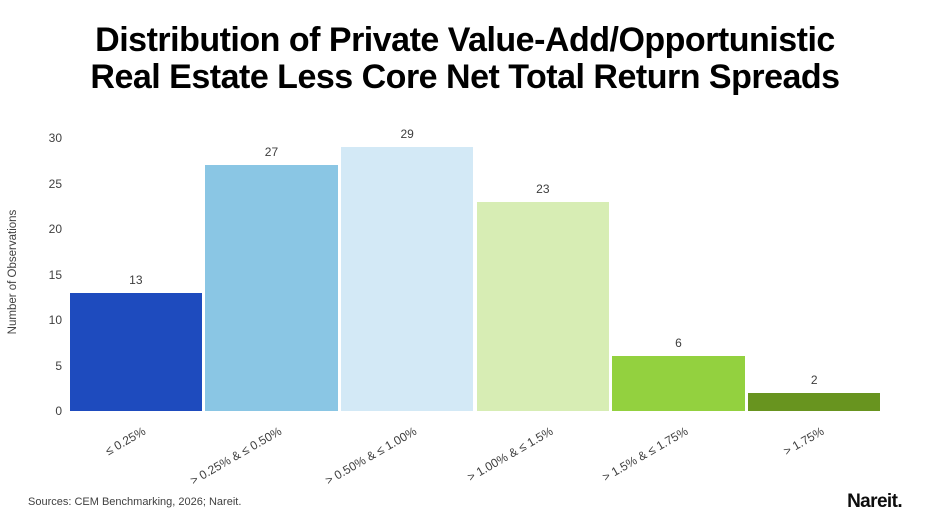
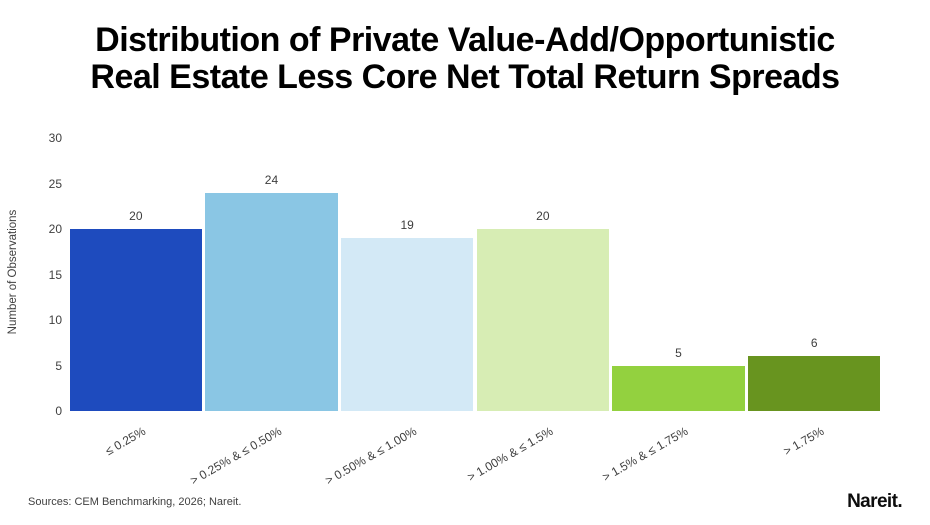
≤ 0.25%: 13 -> 20
> 0.25% & ≤ 0.50%: 27 -> 24
> 0.50% & ≤ 1.00%: 29 -> 19
> 1.00% & ≤ 1.5%: 23 -> 20
> 1.5% & ≤ 1.75%: 6 -> 5
> 1.75%: 2 -> 6
